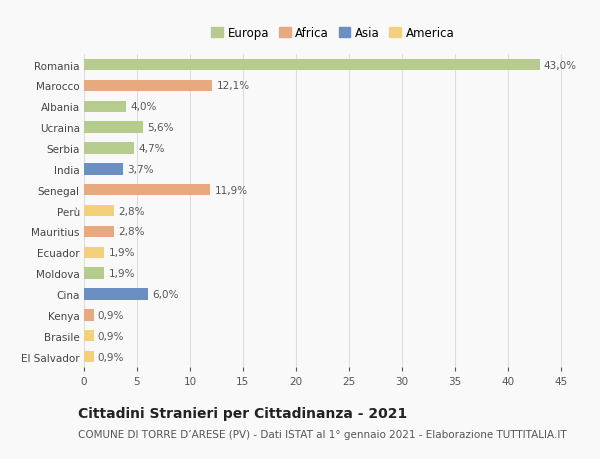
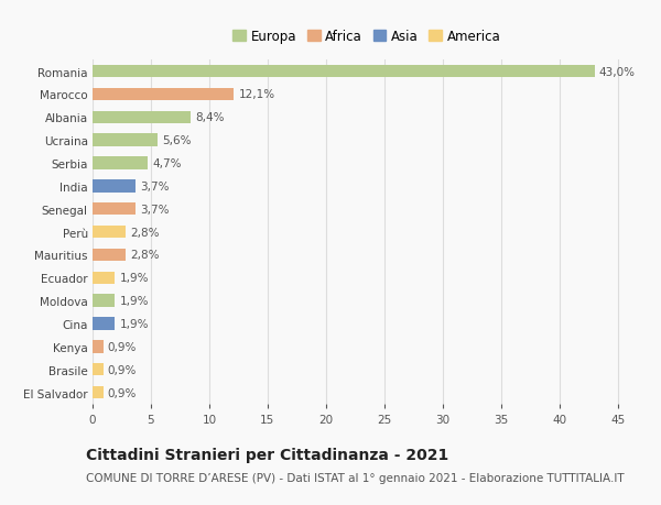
Albania: 4,0% -> 8,4%
Senegal: 11,9% -> 3,7%
Cina: 6,0% -> 1,9%
